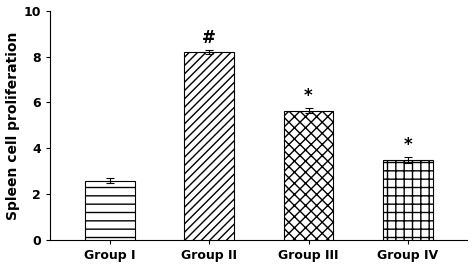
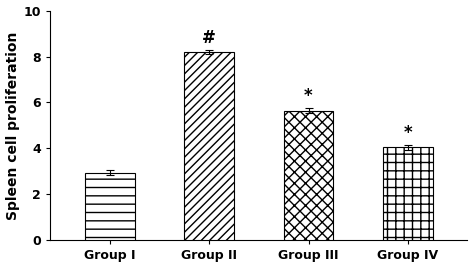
Group I: 2.60 -> 2.95
Group IV: 3.50 -> 4.05
